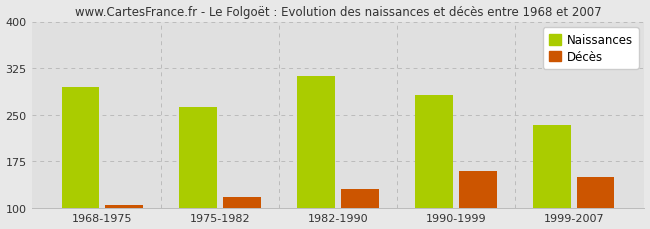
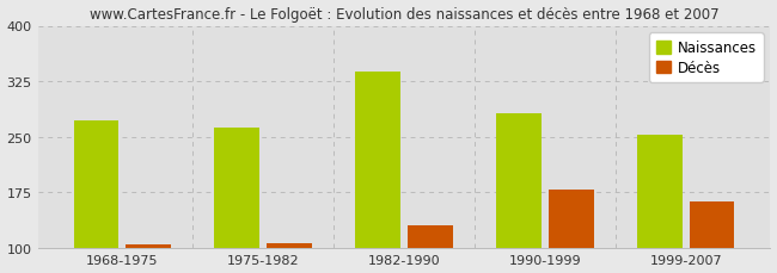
Naissances/1968-1975: 294 -> 272
Décès/1975-1982: 118 -> 106
Naissances/1982-1990: 312 -> 338
Décès/1990-1999: 160 -> 178
Naissances/1999-2007: 234 -> 252
Décès/1999-2007: 150 -> 163
